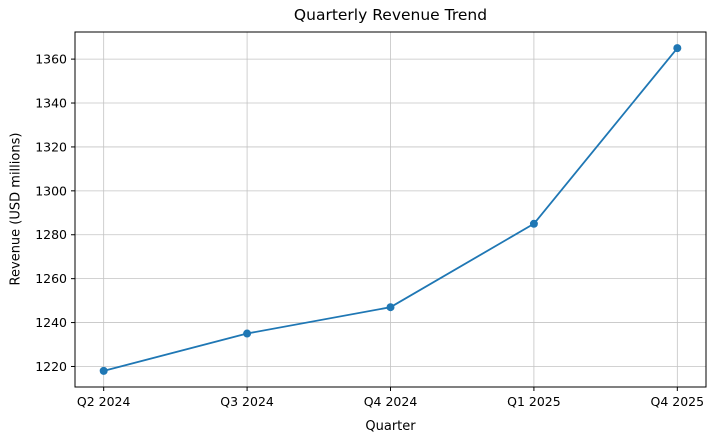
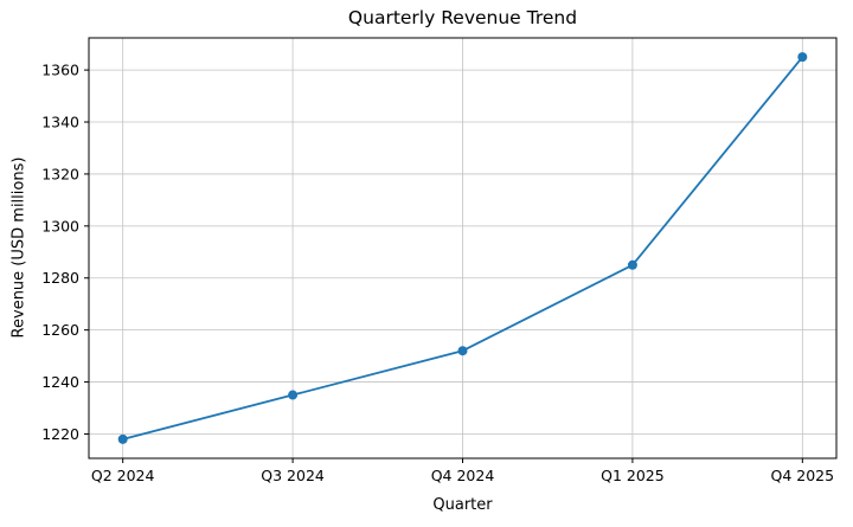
Q4 2024: 1247 -> 1252
